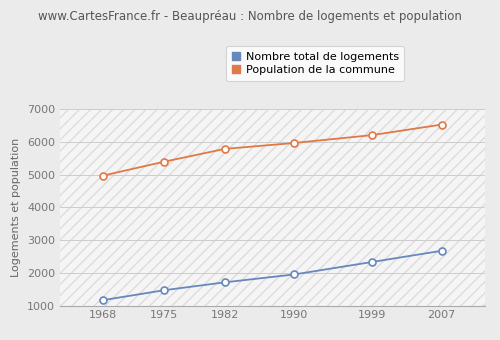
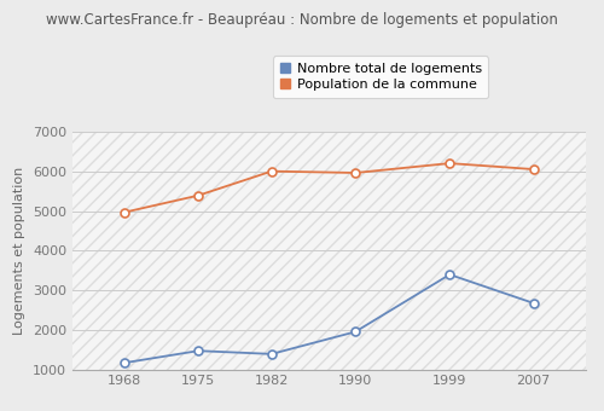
Nombre total de logements/1982: 1720 -> 1400
Population de la commune/1982: 5780 -> 6000
Nombre total de logements/1999: 2340 -> 3400
Population de la commune/2007: 6520 -> 6050
